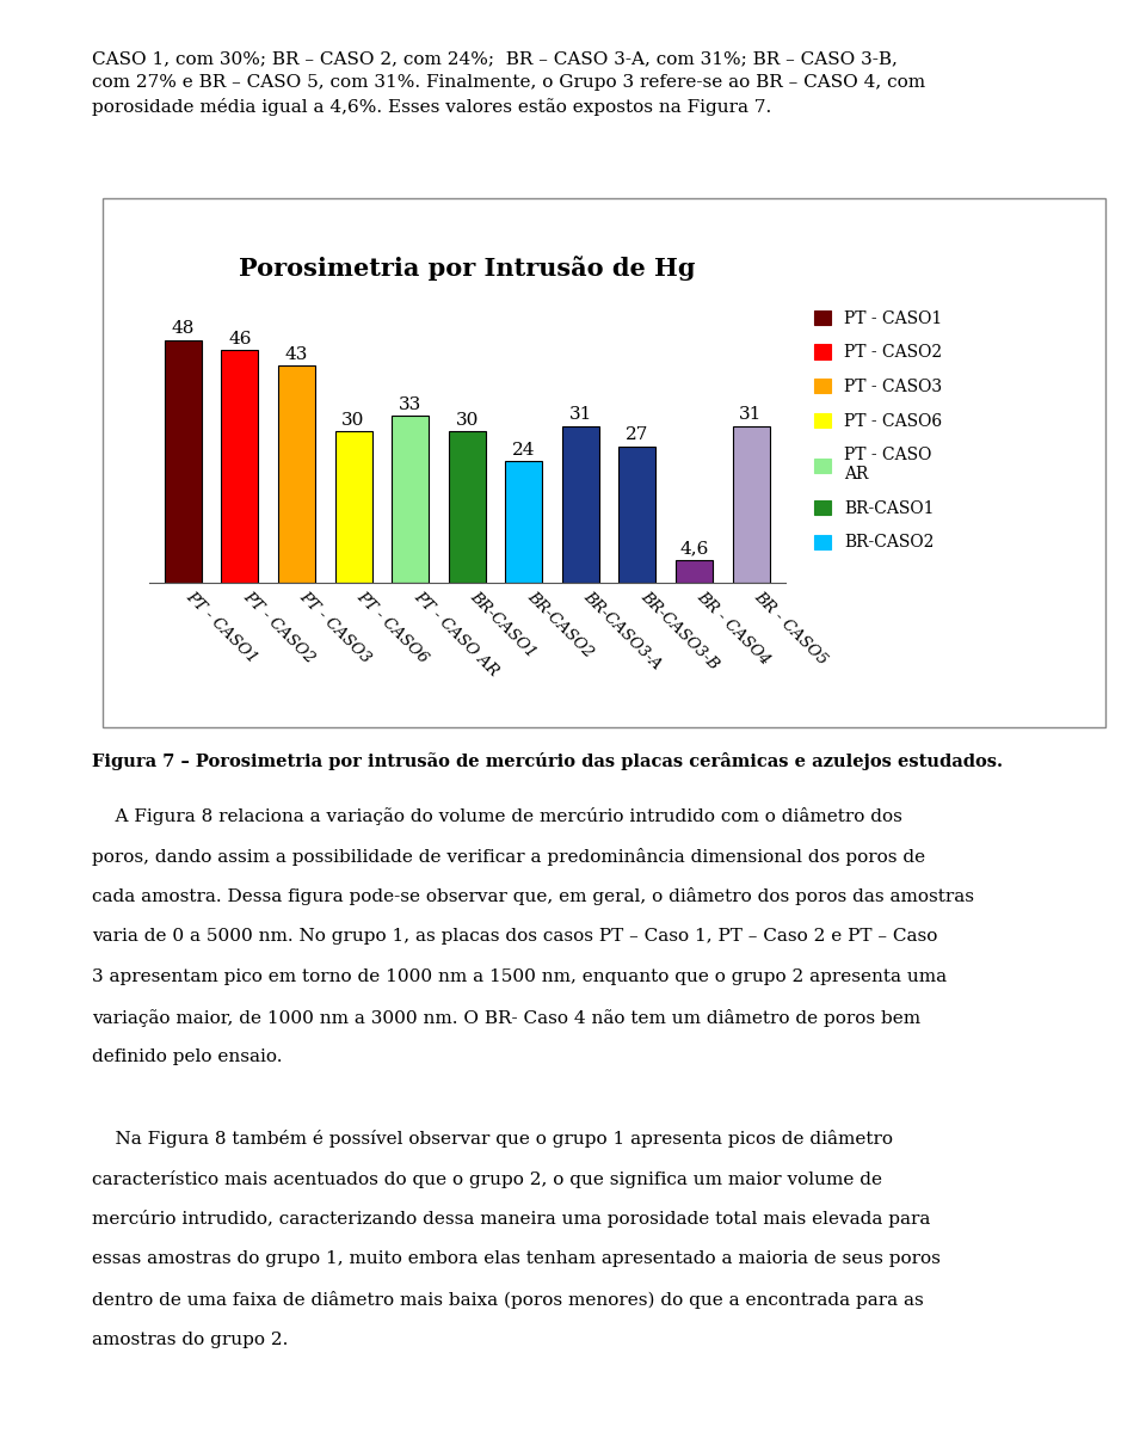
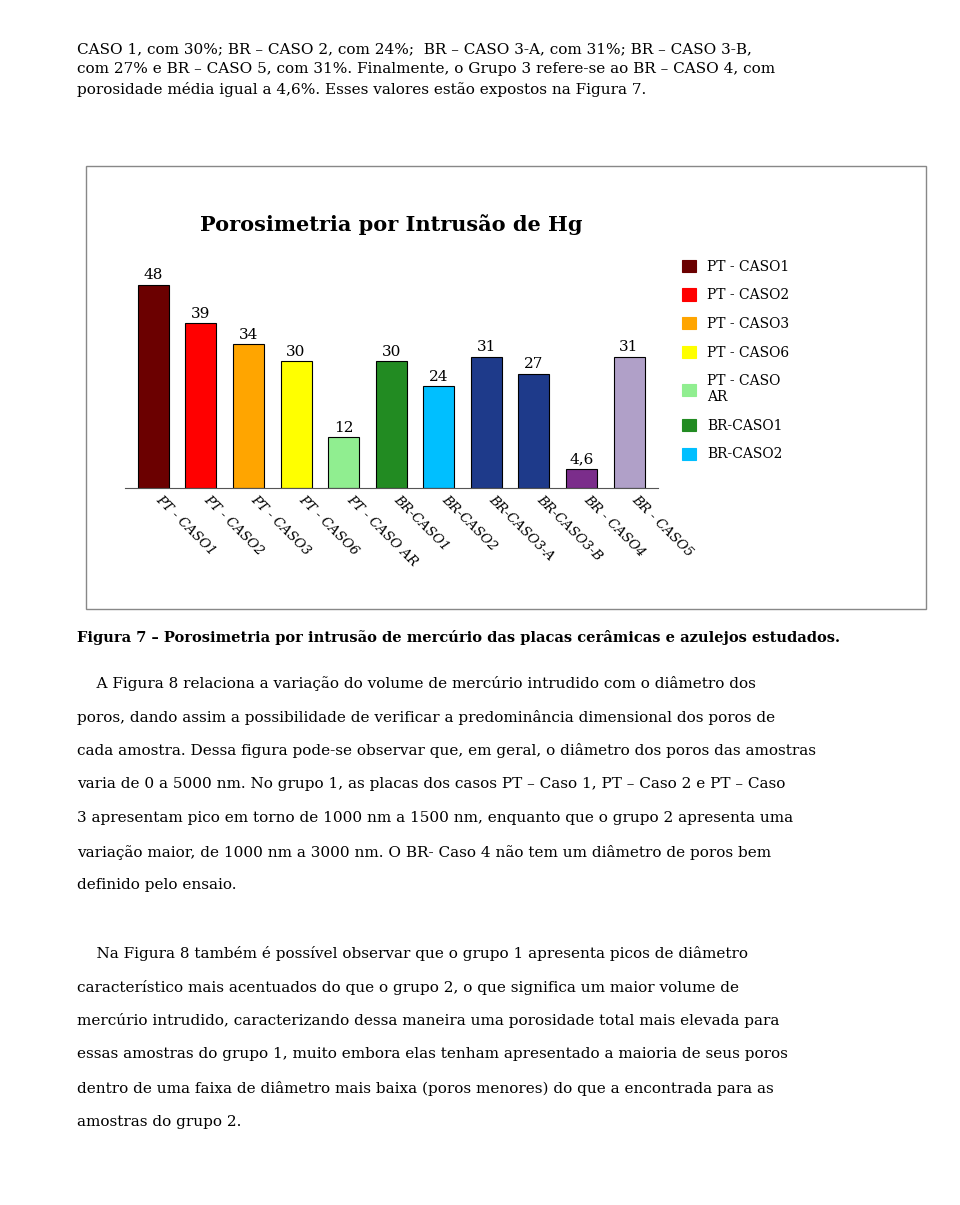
PT - CASO2: 46 -> 39
PT - CASO3: 43 -> 34
PT - CASO AR: 33 -> 12
